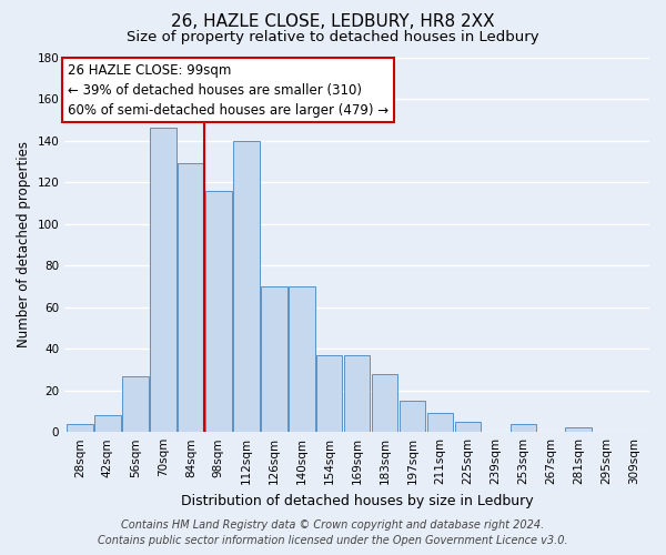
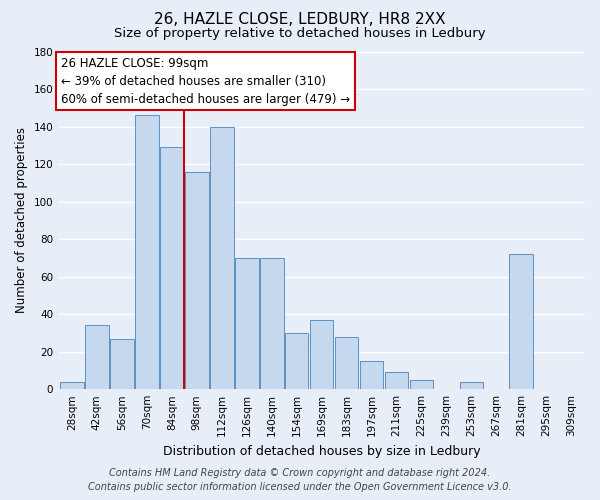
42sqm: 8 -> 34
154sqm: 37 -> 30
281sqm: 2 -> 72
